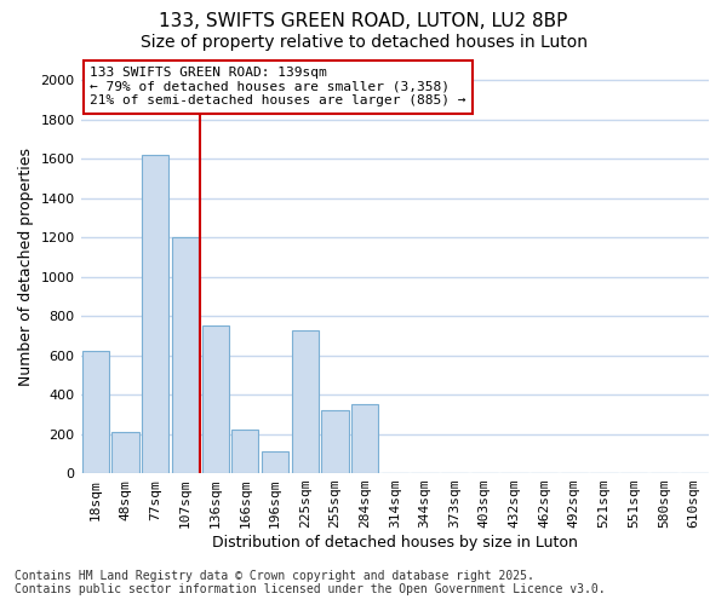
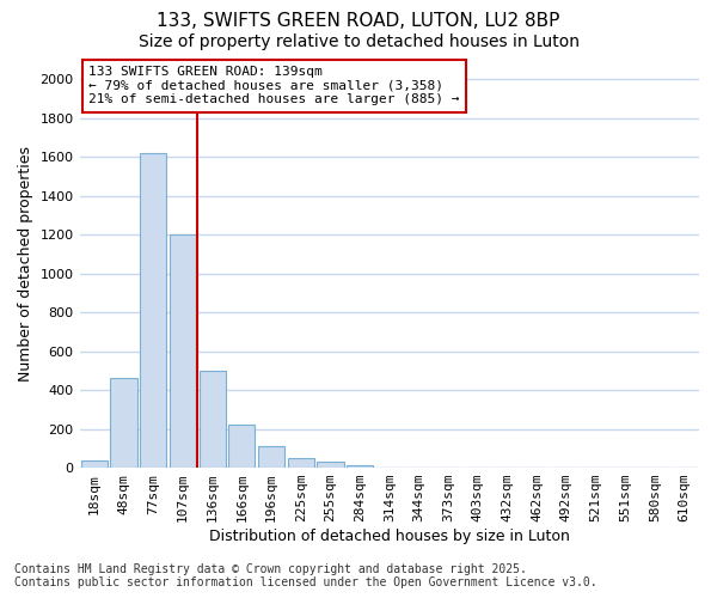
18sqm: 620 -> 40
48sqm: 210 -> 460
136sqm: 750 -> 500
225sqm: 730 -> 50
255sqm: 320 -> 30
284sqm: 350 -> 20
